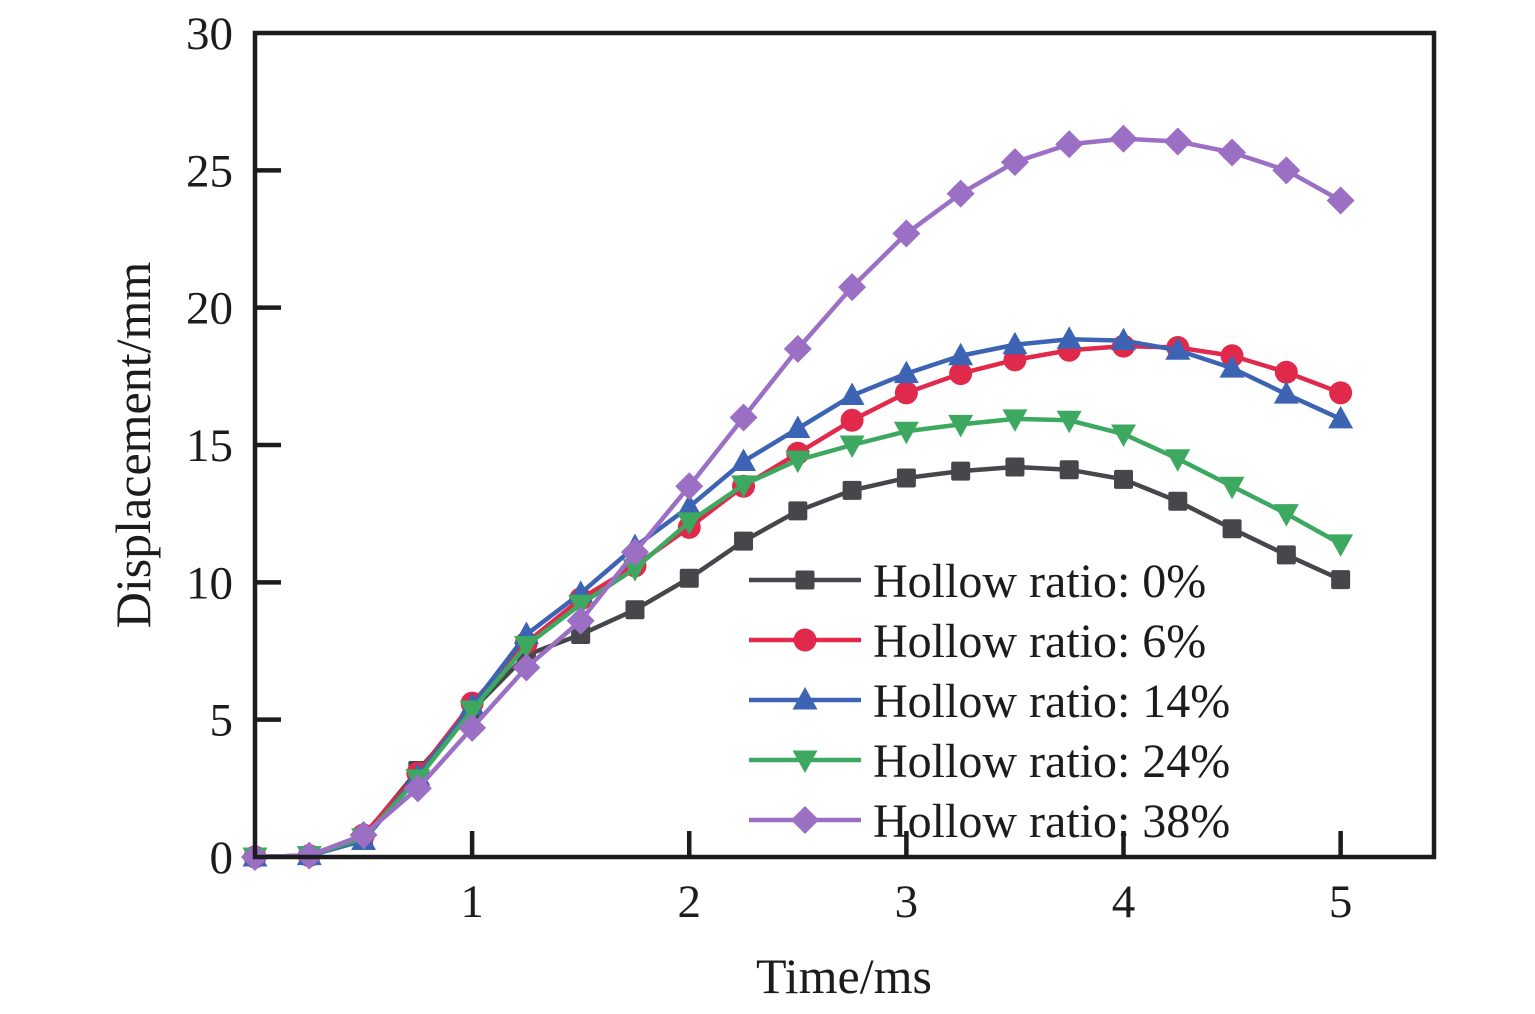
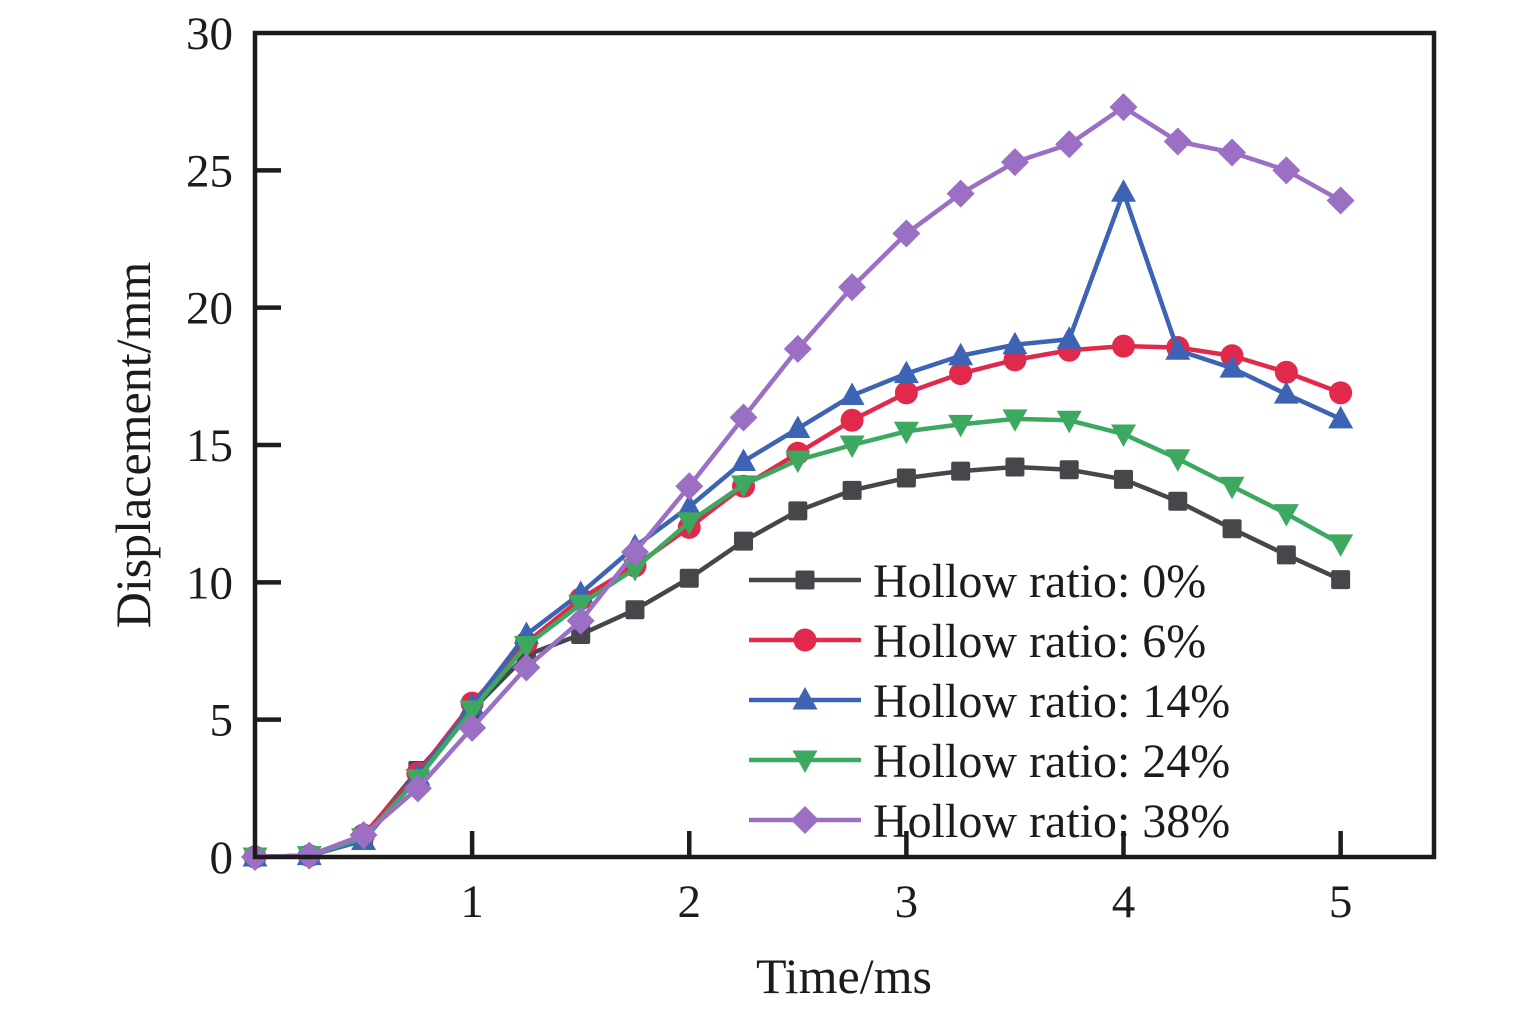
Hollow ratio: 14%/4: 18.8 -> 24.2
Hollow ratio: 38%/4: 26.1 -> 27.3
